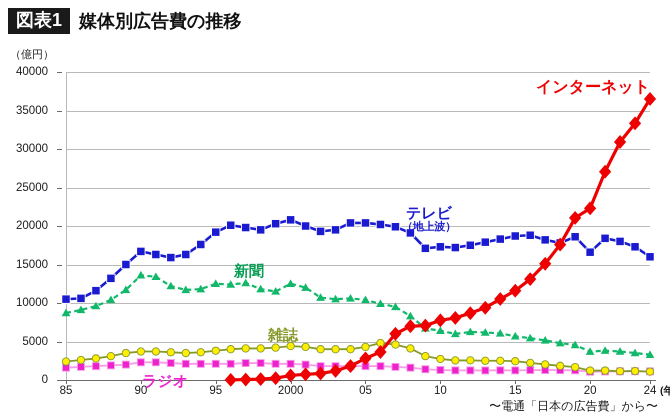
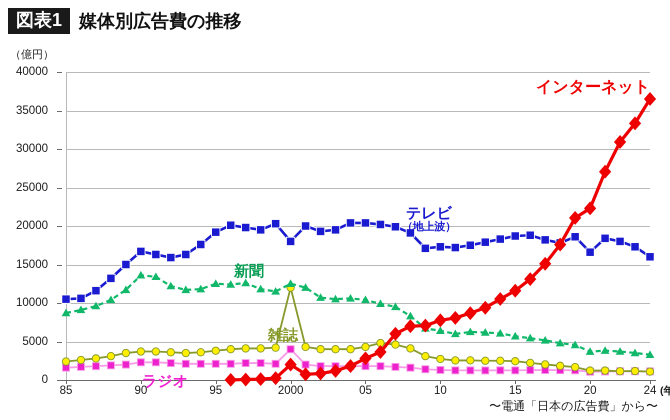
テレビ（地上波）/2000: 21000 -> 18000
雑誌/2000: 4000 -> 12000
ラジオ/2000: 2000 -> 4000
インターネット/2000: 1000 -> 2000
